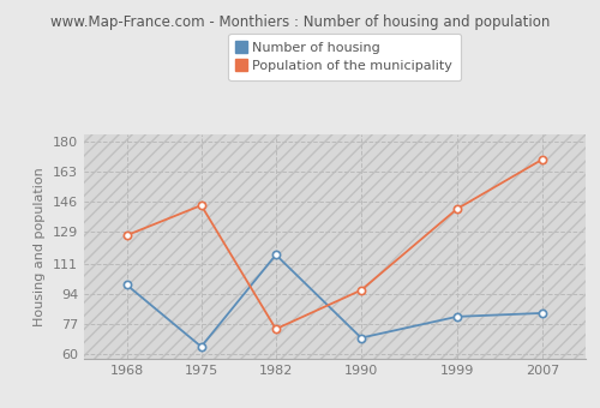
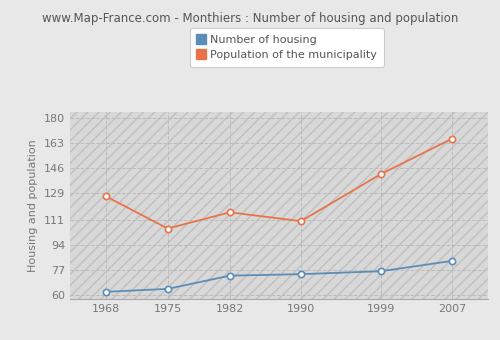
Number of housing/1968: 99 -> 62
Population of the municipality/1975: 144 -> 105
Number of housing/1982: 116 -> 73
Population of the municipality/1982: 74 -> 116
Number of housing/1990: 69 -> 74
Population of the municipality/1990: 96 -> 110
Number of housing/1999: 81 -> 76
Population of the municipality/2007: 170 -> 166
